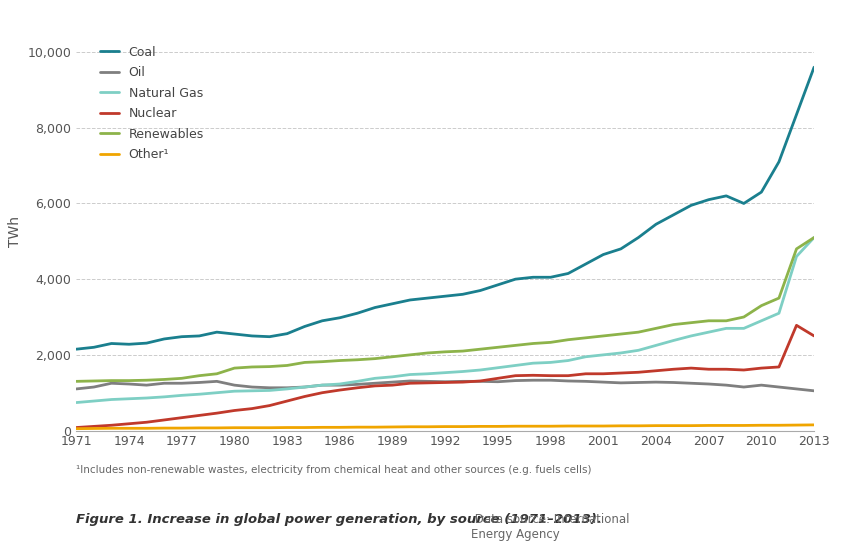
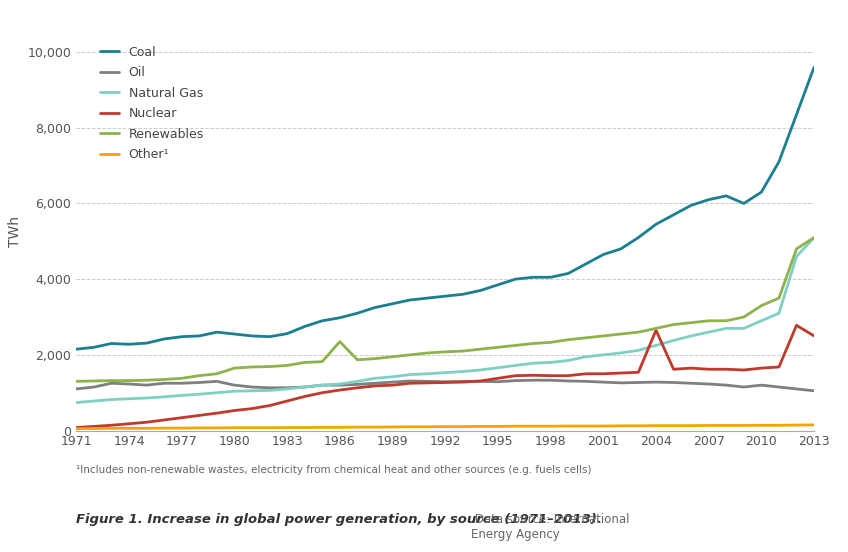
Renewables/1986: 1,850 -> 2,350
Nuclear/2004: 1,580 -> 2,650
